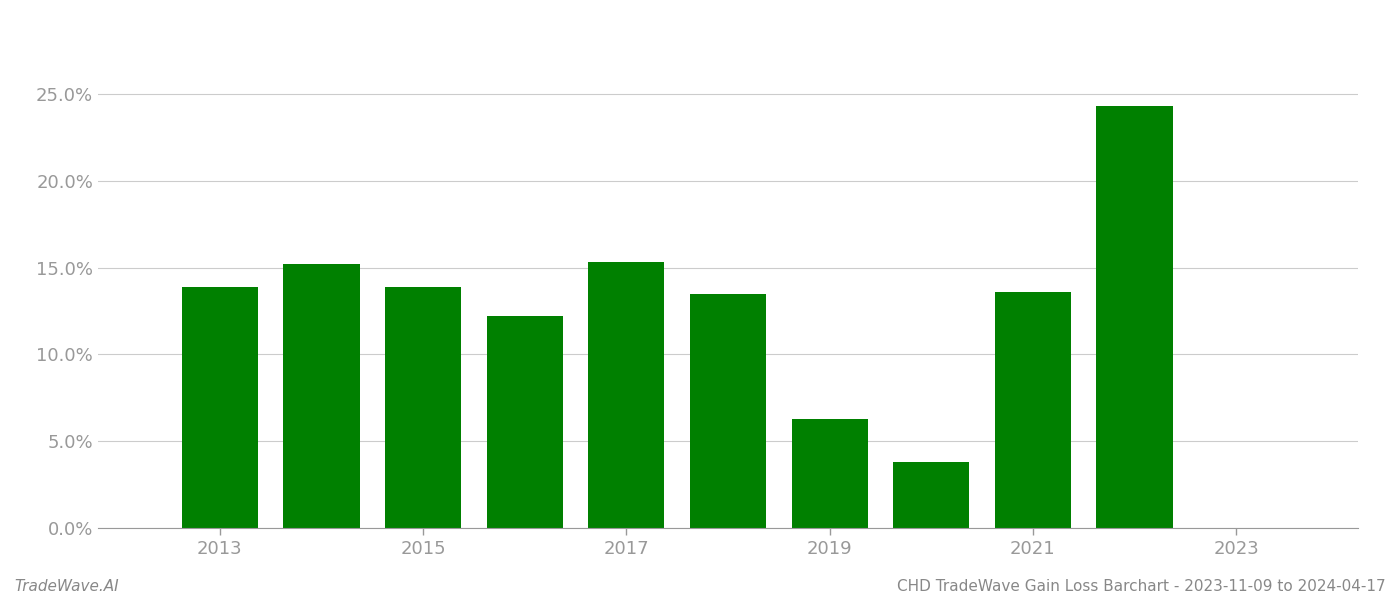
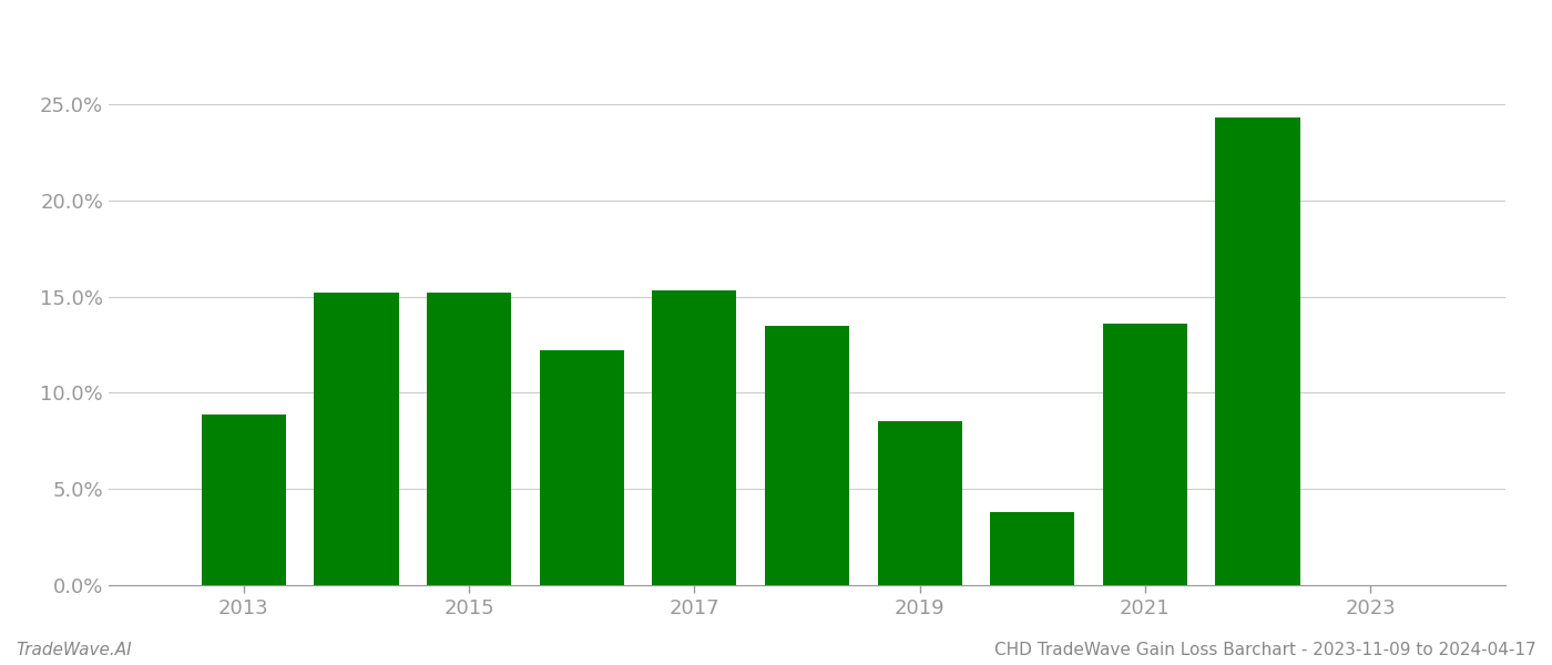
2013: 13.9% -> 8.9%
2015: 13.9% -> 15.2%
2019: 6.3% -> 8.5%
